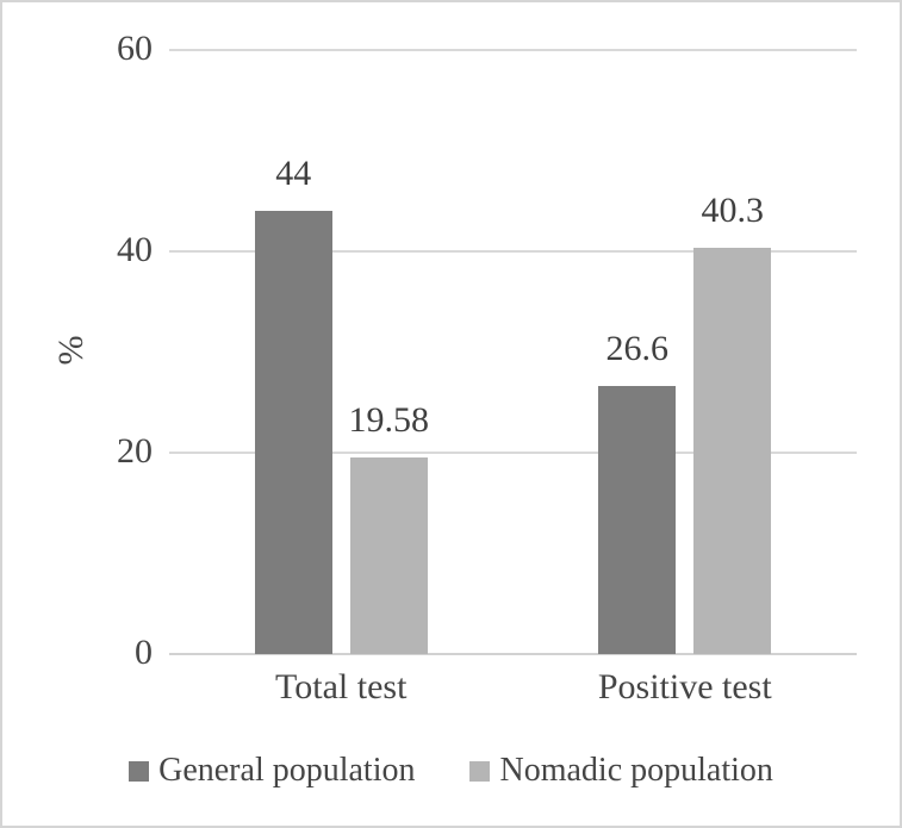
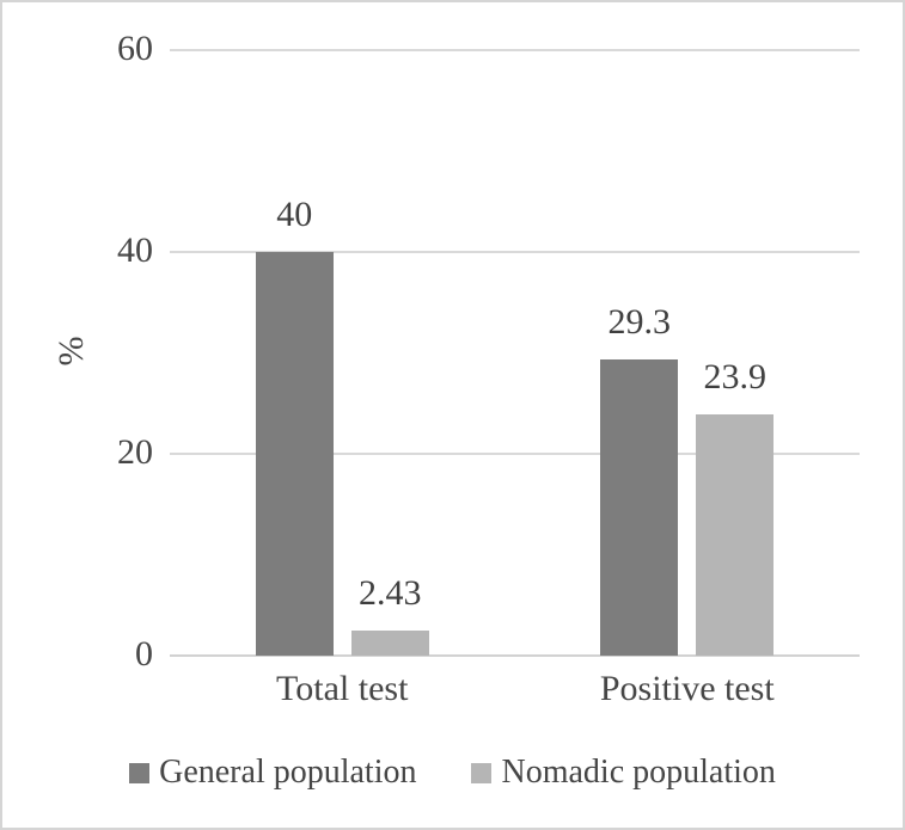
General population/Total test: 44 -> 40
Nomadic population/Total test: 19.58 -> 2.43
General population/Positive test: 26.6 -> 29.3
Nomadic population/Positive test: 40.3 -> 23.9
